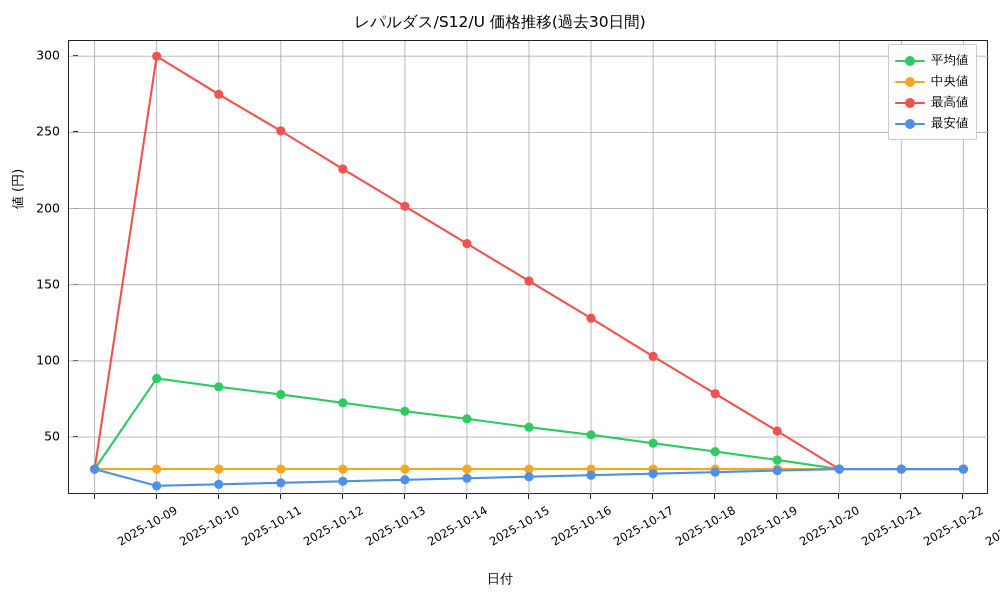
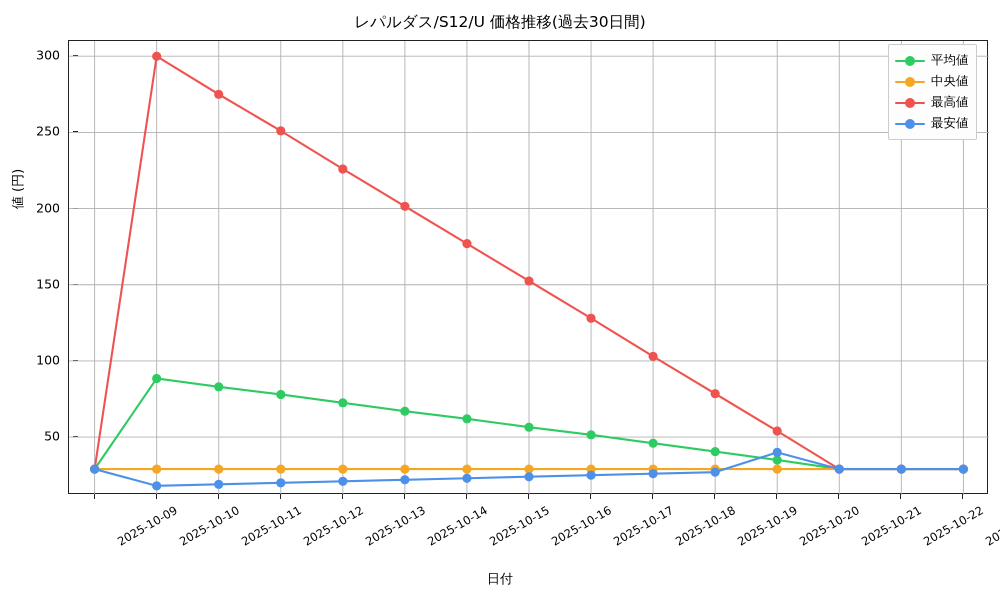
最安値/2025-10-20: 28 -> 40
